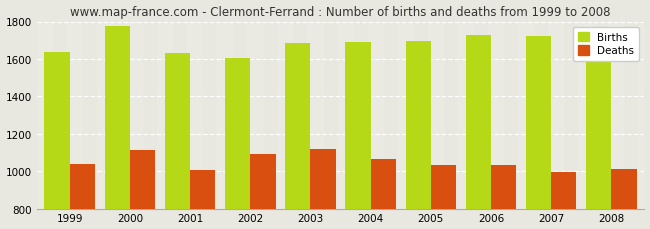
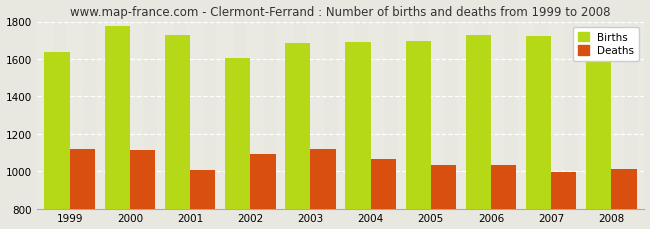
Deaths/1999: 1040 -> 1120
Births/2001: 1630 -> 1730
